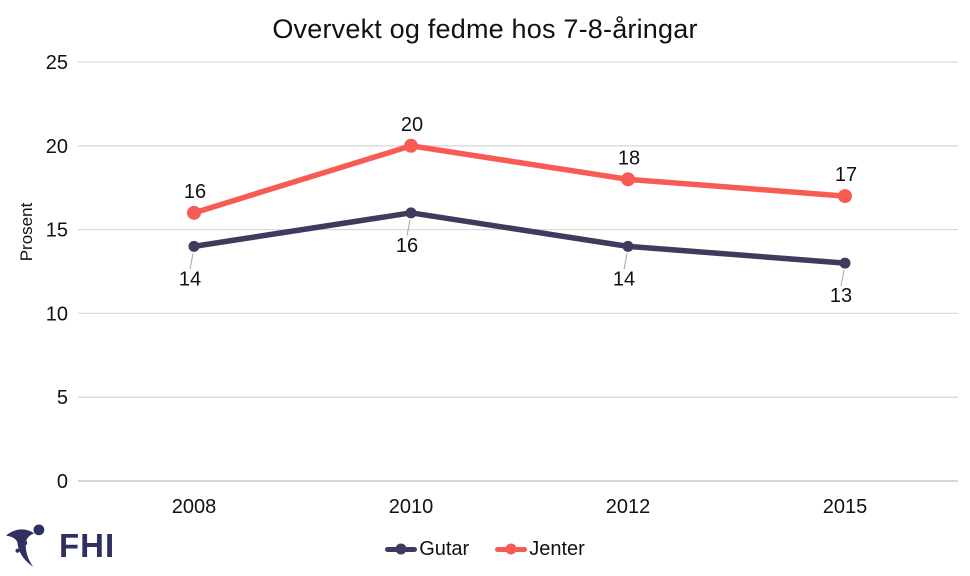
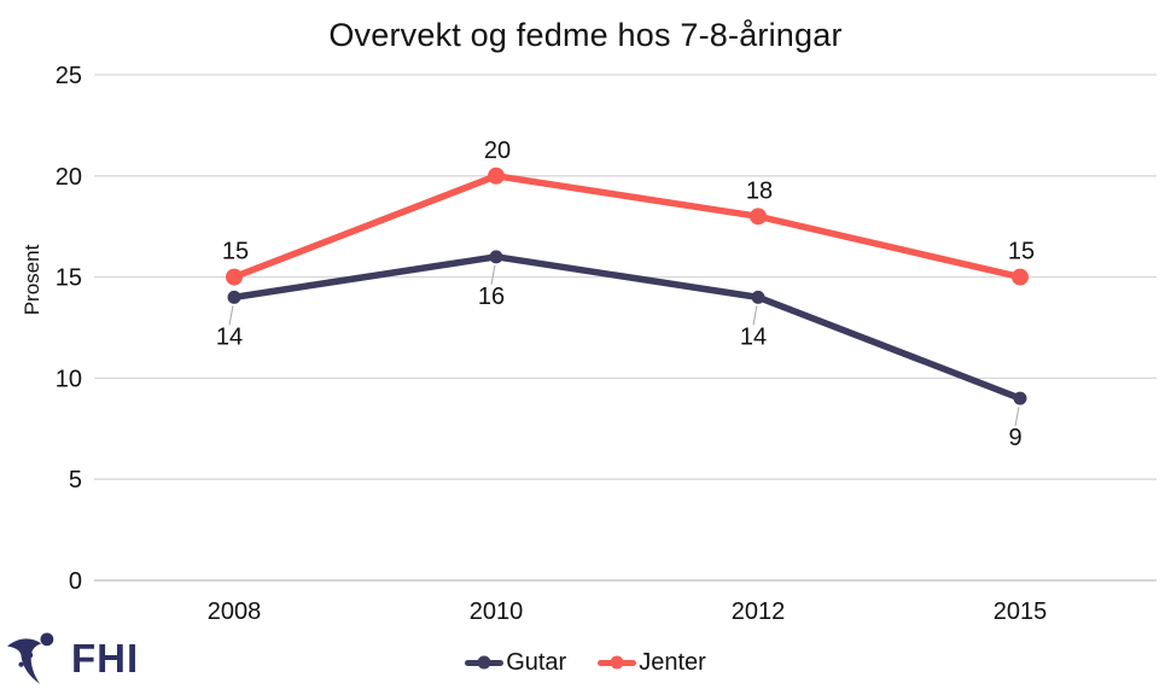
Jenter/2008: 16 -> 15
Gutar/2015: 13 -> 9
Jenter/2015: 17 -> 15
